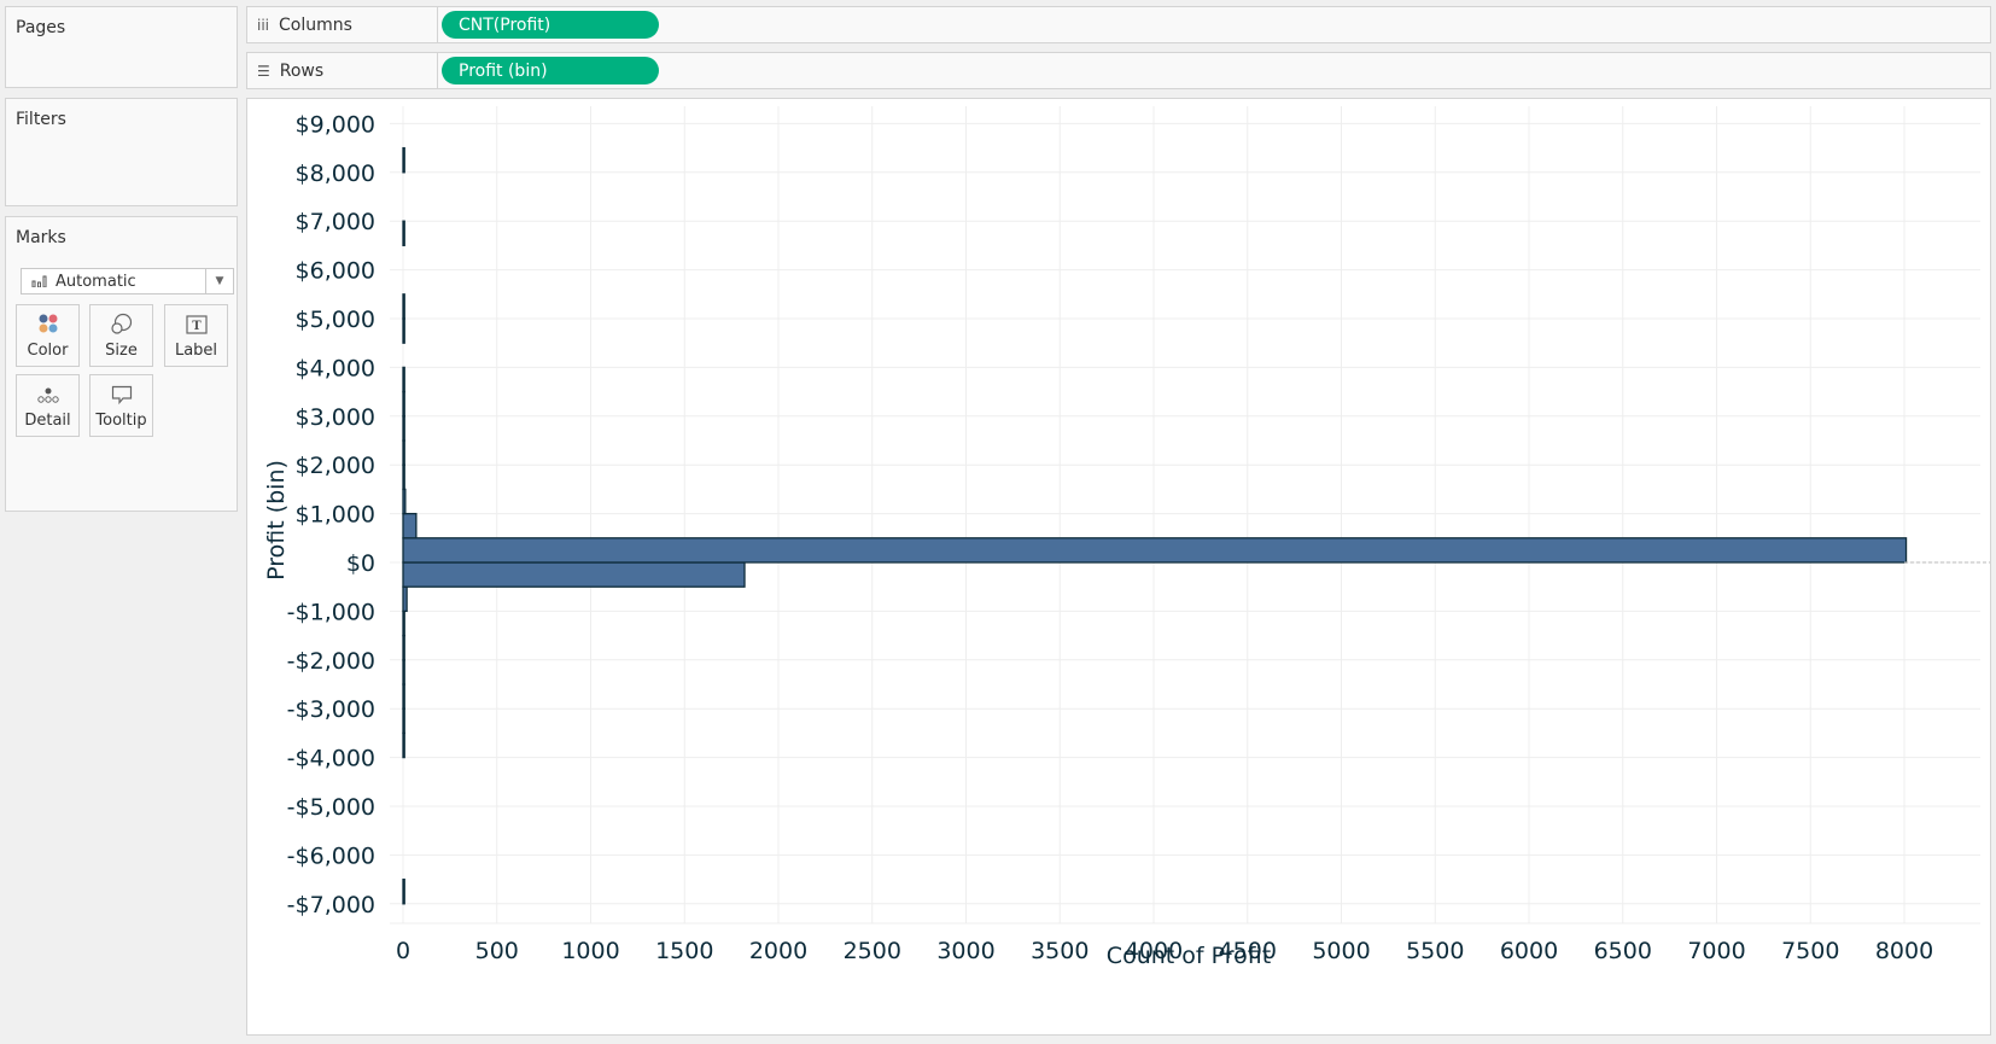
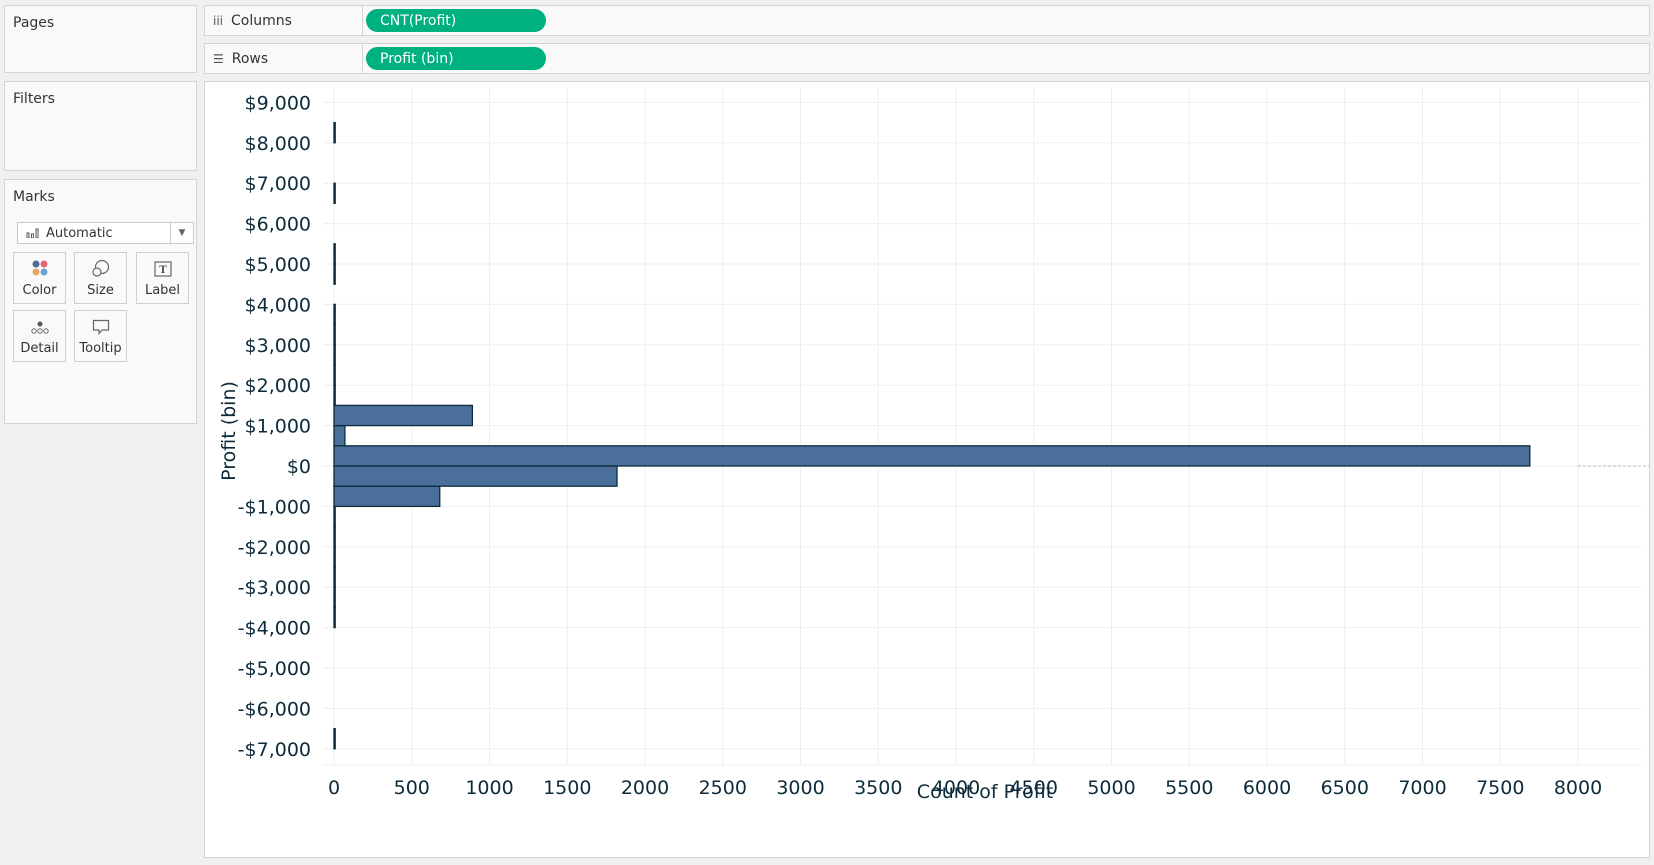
-$1,000: 20 -> 680
$0: 8010 -> 7690
$1,000: 10 -> 890
